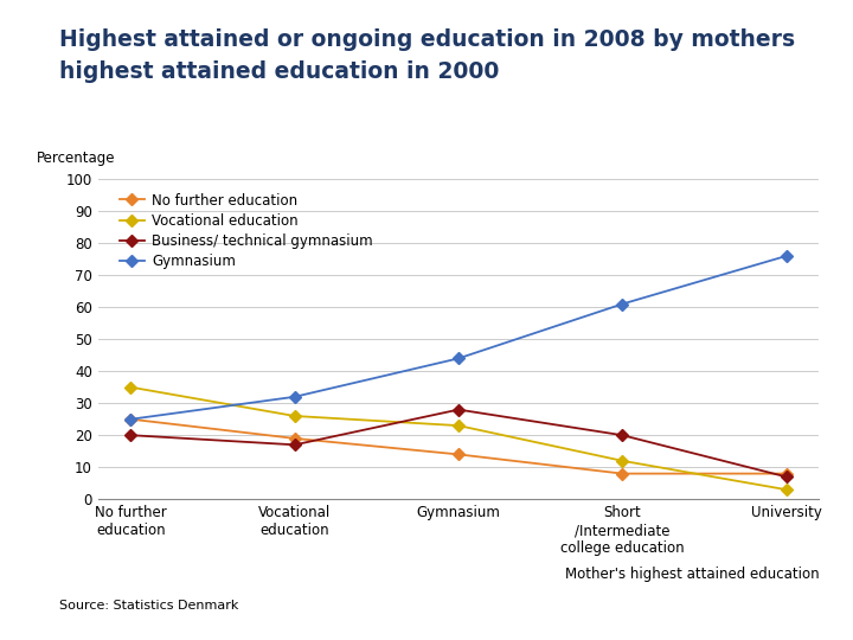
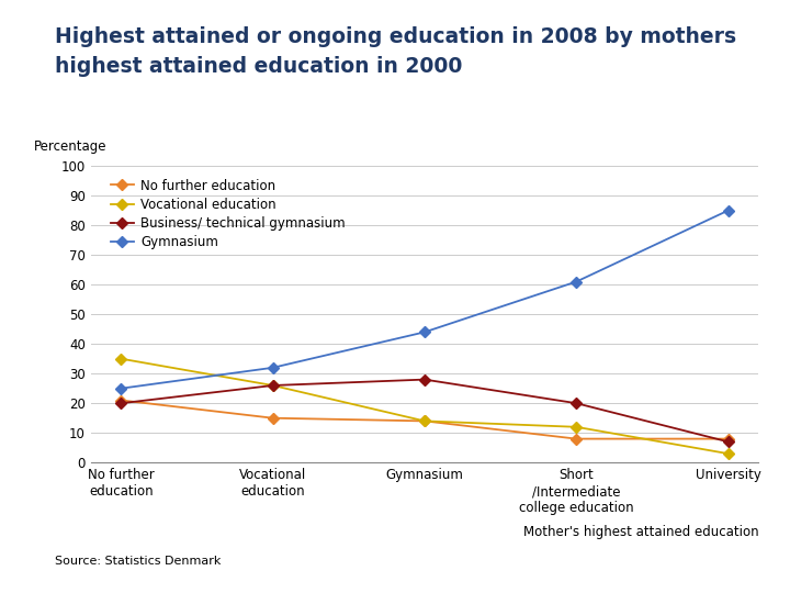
No further education/No further education: 25 -> 21
No further education/Vocational education: 19 -> 15
Business/ technical gymnasium/Vocational education: 17 -> 26
Vocational education/Gymnasium: 23 -> 14
Gymnasium/University: 76 -> 85
